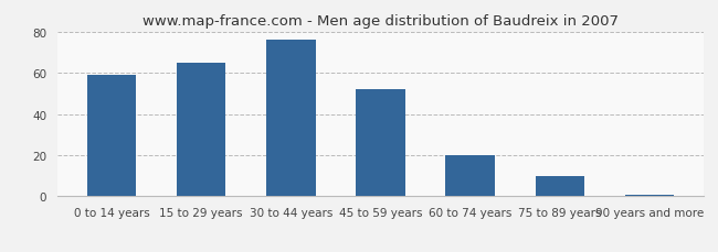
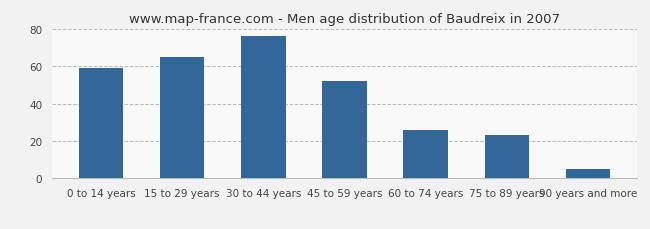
60 to 74 years: 20 -> 26
75 to 89 years: 10 -> 23
90 years and more: 1 -> 5
